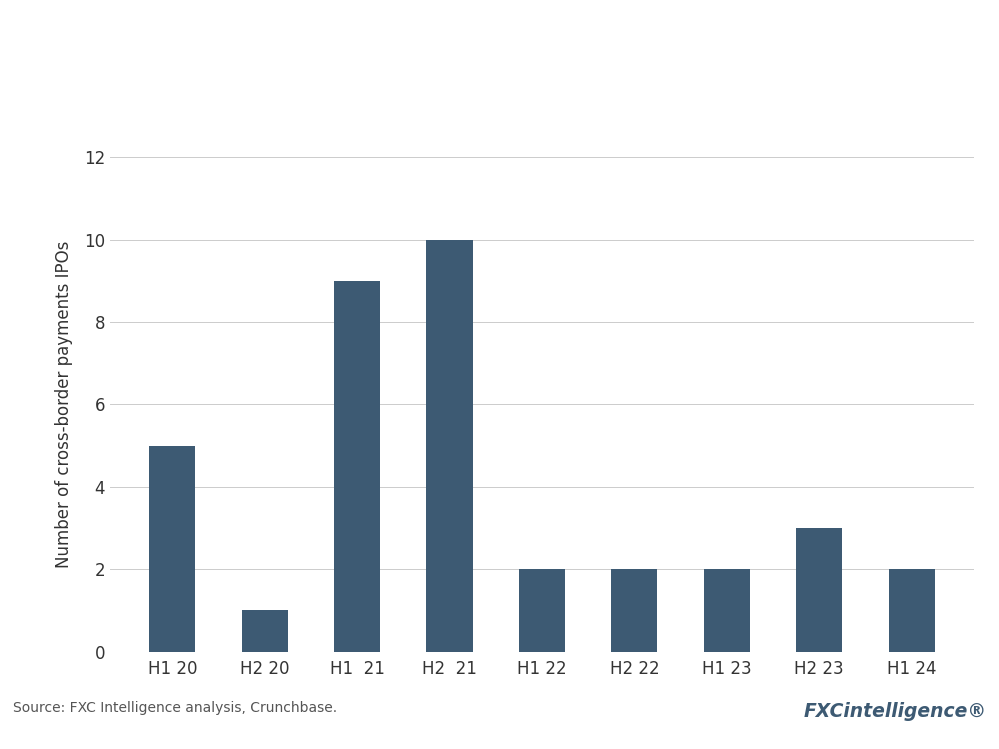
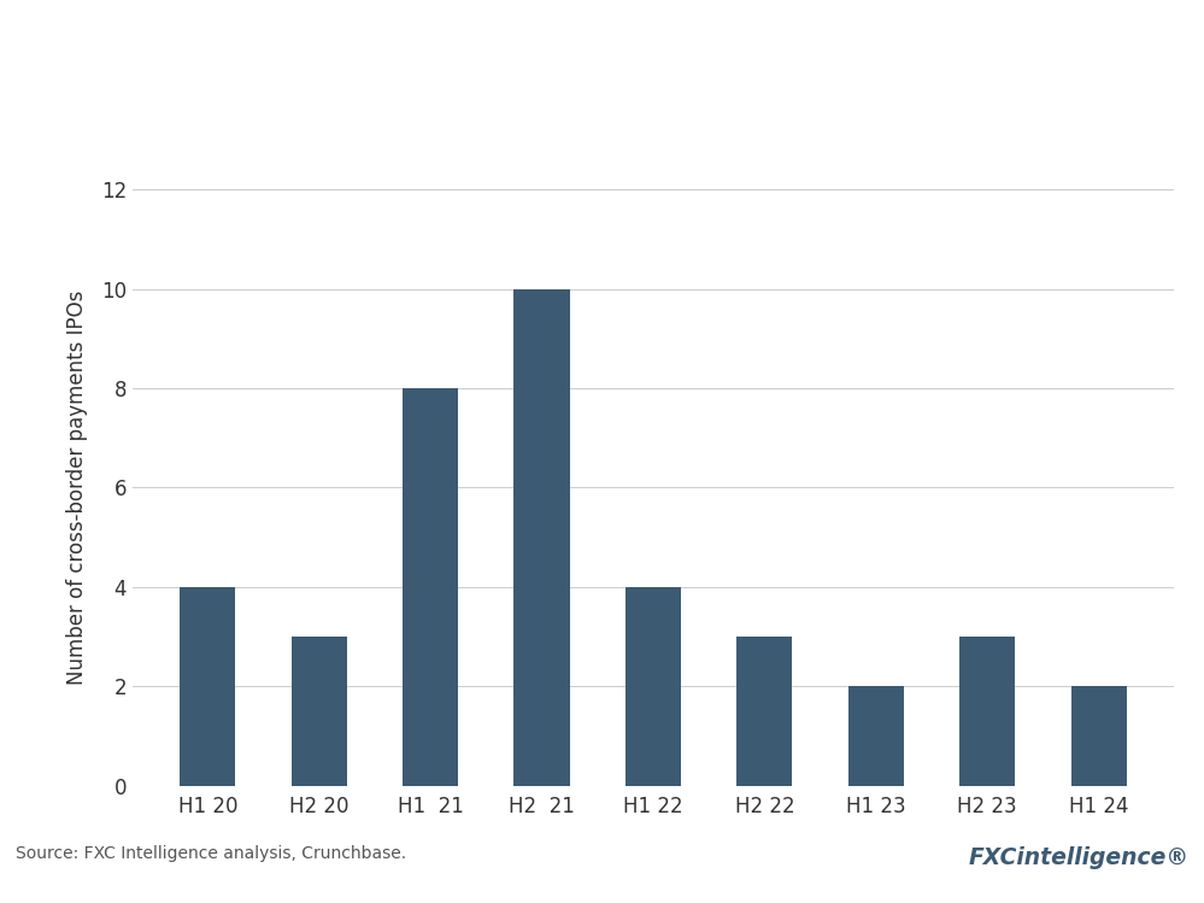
H1 20: 5 -> 4
H2 20: 1 -> 3
H1 21: 9 -> 8
H1 22: 2 -> 4
H2 22: 2 -> 3
